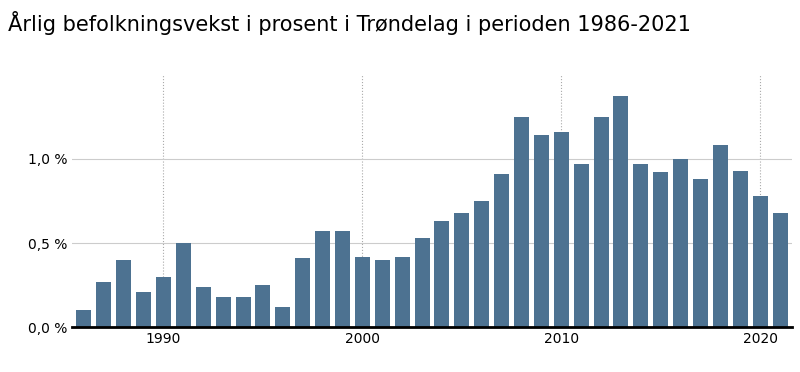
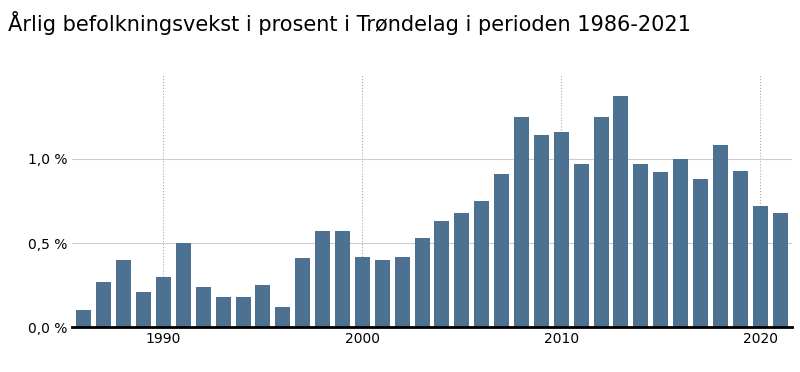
2020: 0,78 % -> 0,72 %
